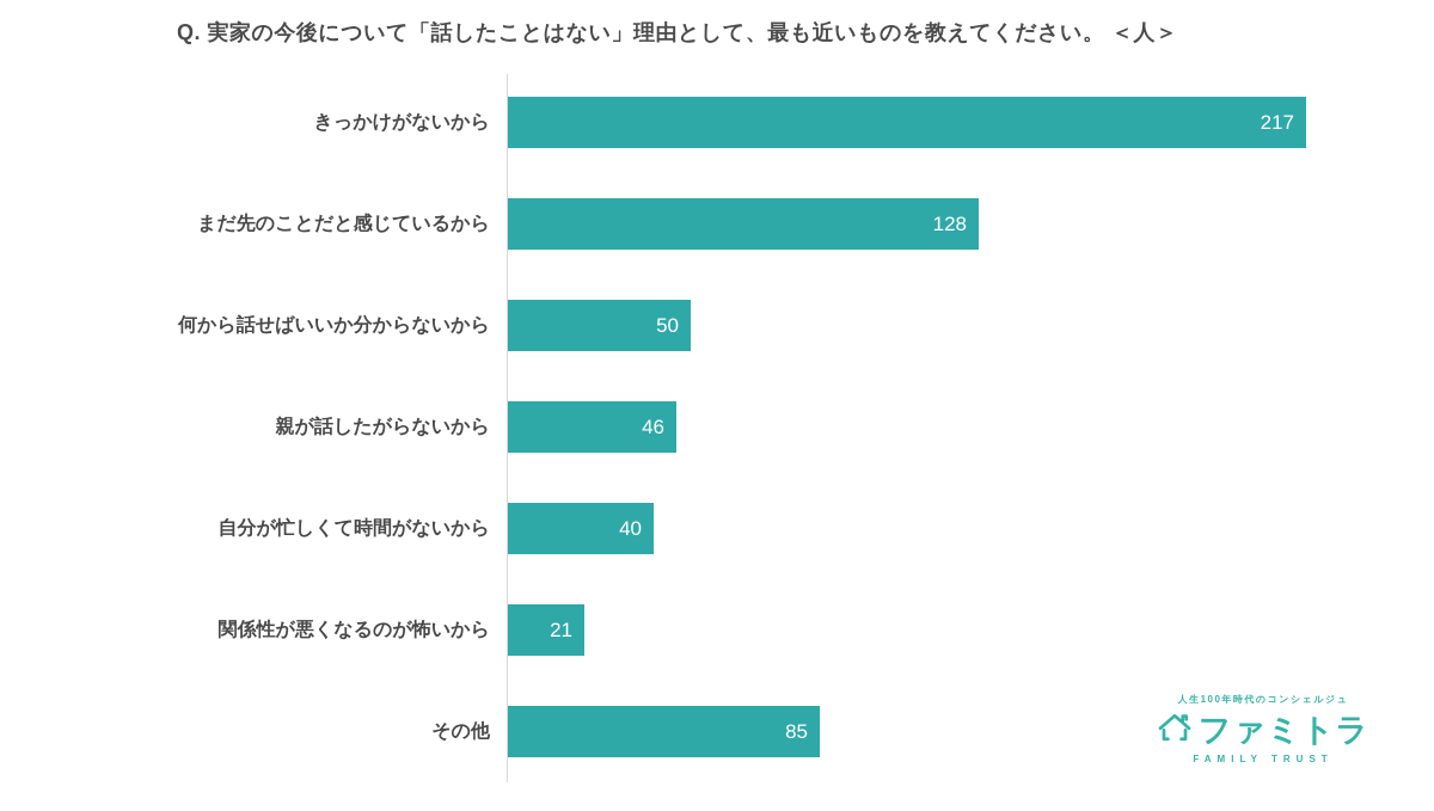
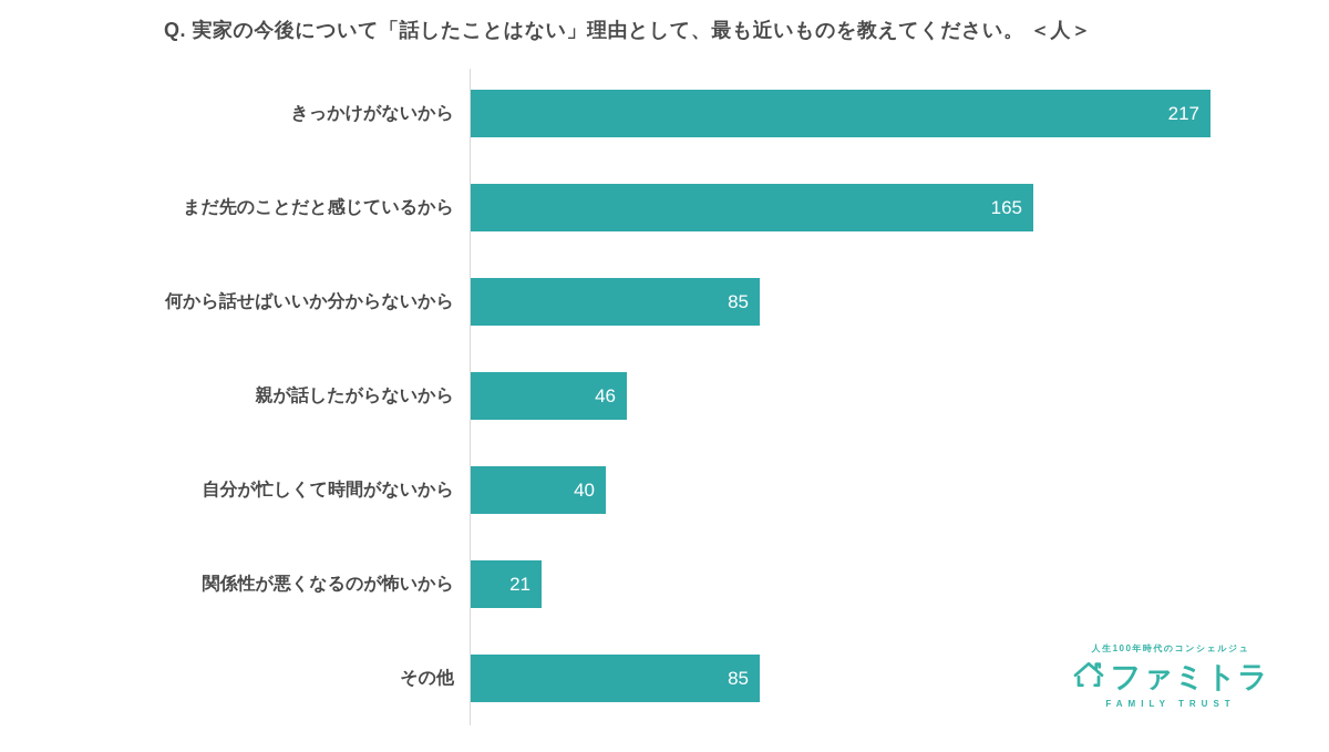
まだ先のことだと感じているから: 128 -> 165
何から話せばいいか分からないから: 50 -> 85
